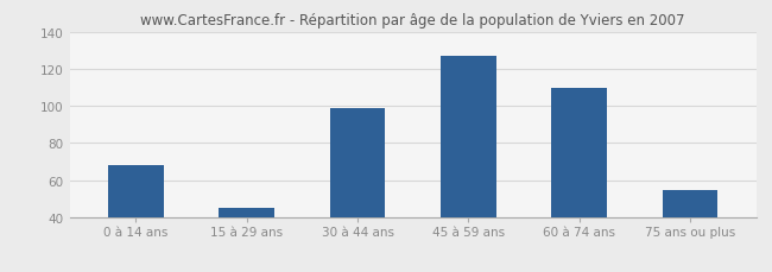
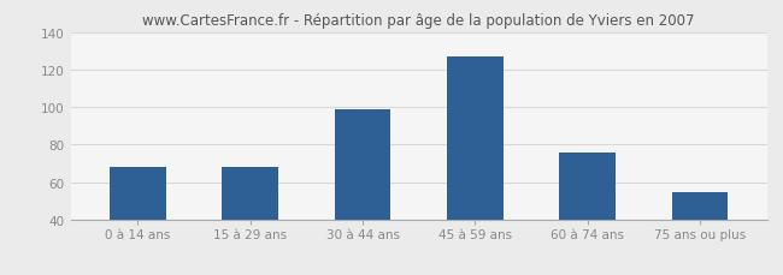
15 à 29 ans: 45 -> 68
60 à 74 ans: 110 -> 76
